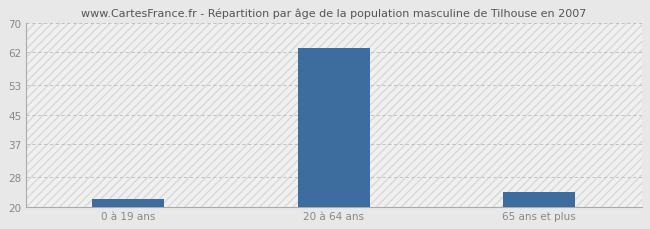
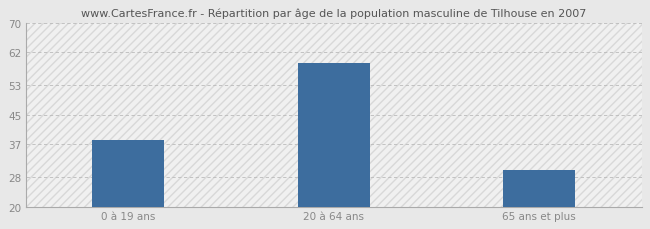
0 à 19 ans: 22 -> 38
20 à 64 ans: 63 -> 59
65 ans et plus: 24 -> 30
